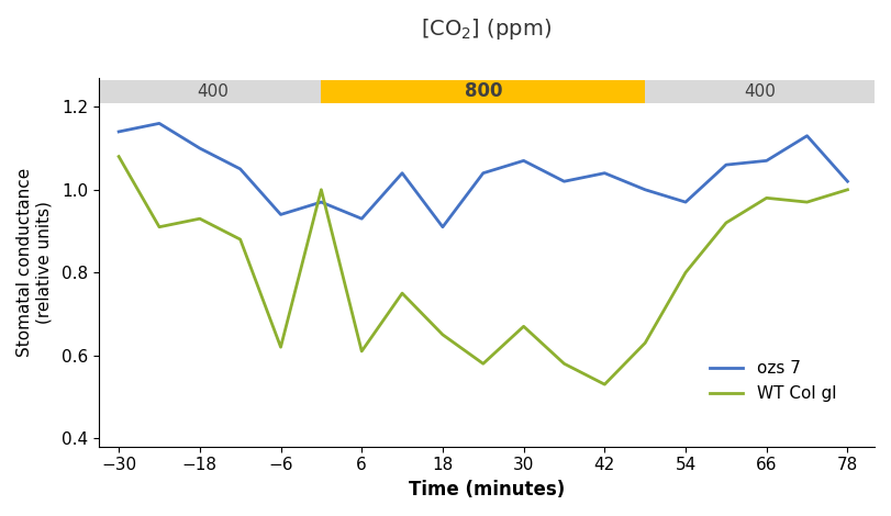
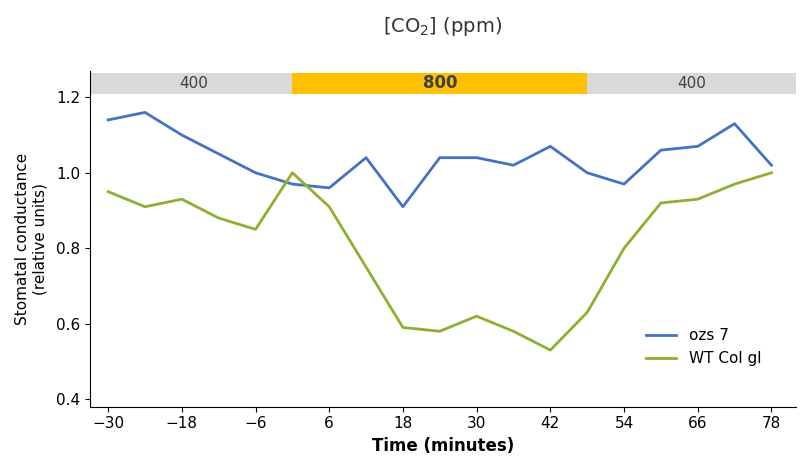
WT Col gl/−30: 1.08 -> 0.95
ozs 7/−6: 0.94 -> 1.00
WT Col gl/−6: 0.62 -> 0.85
ozs 7/6: 0.93 -> 0.96
WT Col gl/6: 0.61 -> 0.91
WT Col gl/18: 0.65 -> 0.59
ozs 7/30: 1.07 -> 1.04
WT Col gl/30: 0.67 -> 0.62
ozs 7/42: 1.04 -> 1.07
WT Col gl/66: 0.98 -> 0.93
